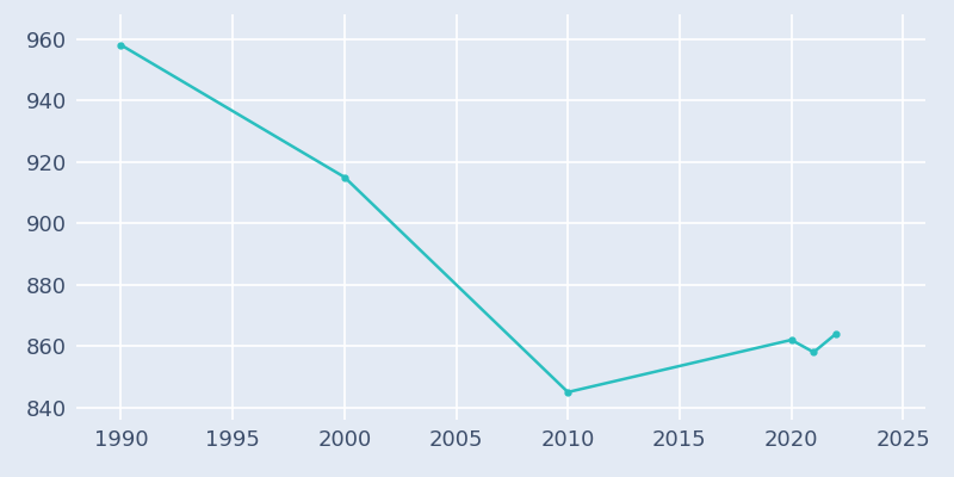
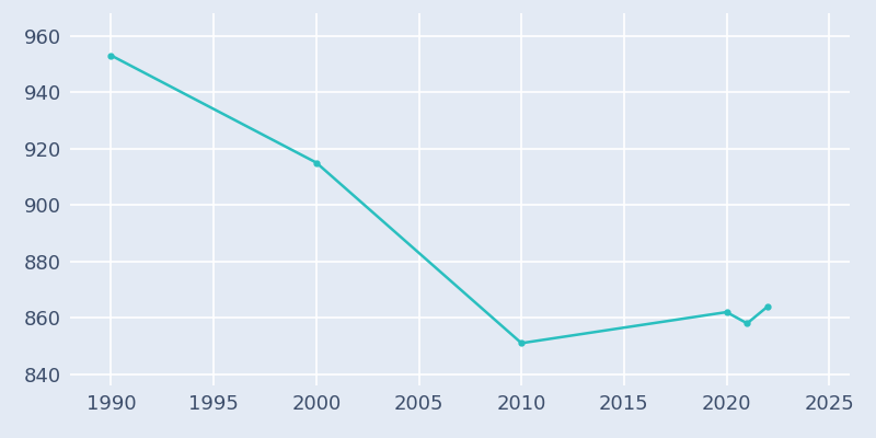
1990: 958 -> 953
2010: 845 -> 851
